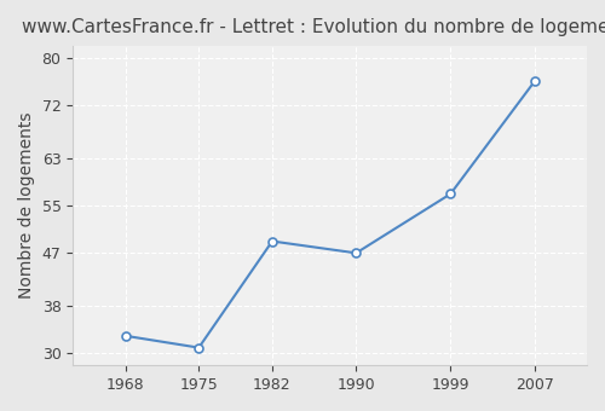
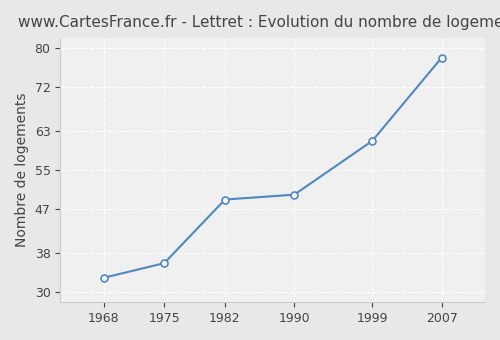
1975: 31 -> 36
1990: 47 -> 50
1999: 57 -> 61
2007: 76 -> 78
